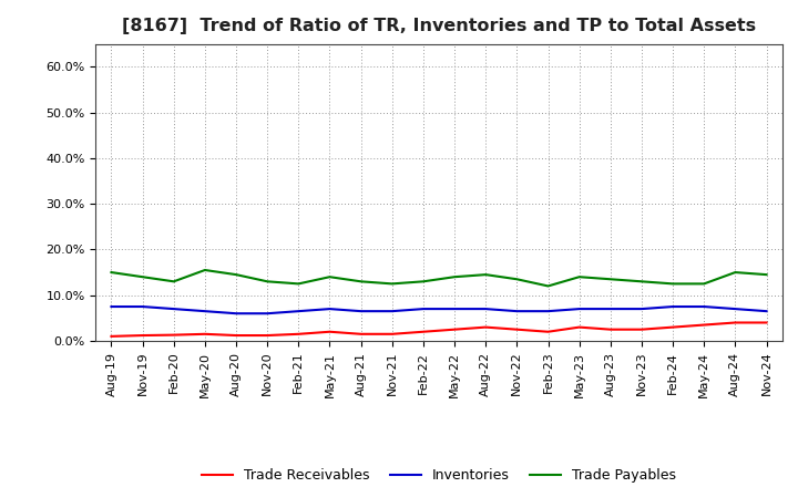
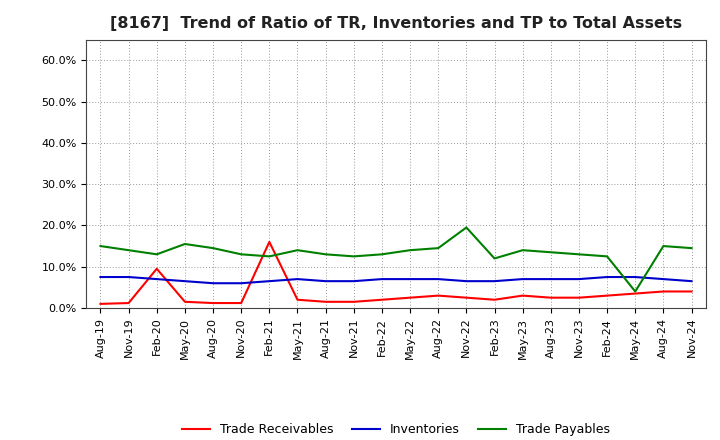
Trade Receivables/Feb-20: 1.3% -> 9.5%
Trade Receivables/Feb-21: 1.5% -> 16.0%
Trade Payables/Nov-22: 13.5% -> 19.5%
Trade Payables/May-24: 12.5% -> 4.0%
